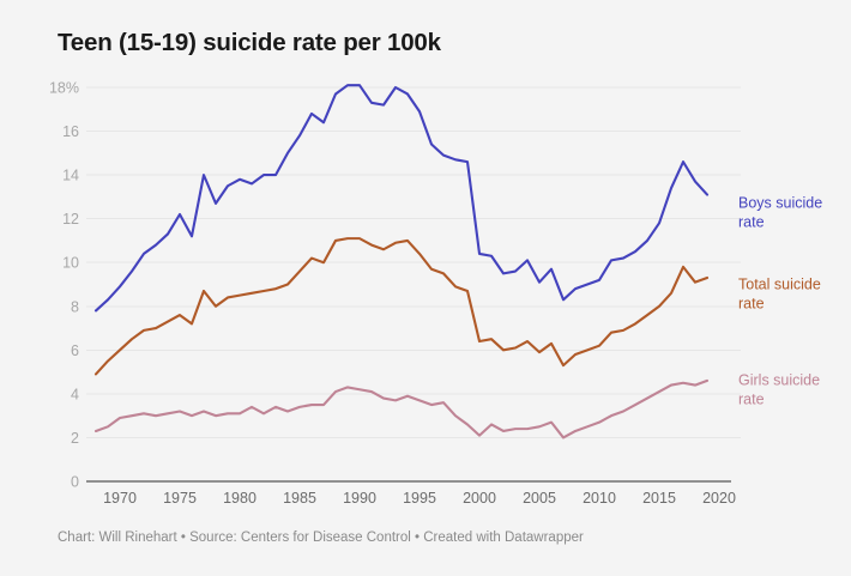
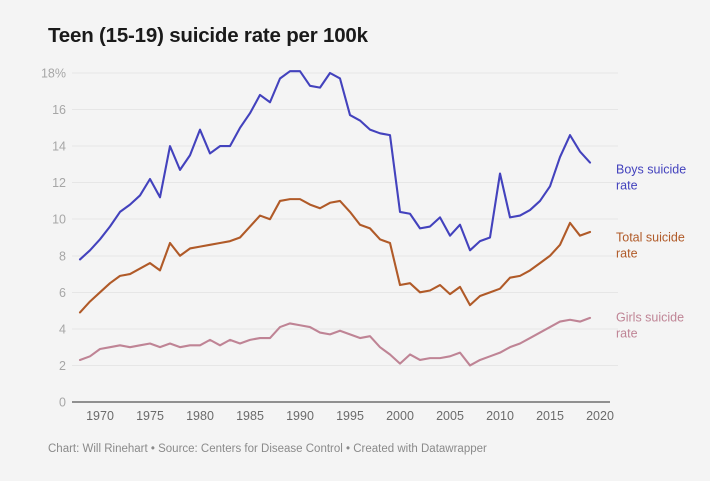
Boys suicide rate/1980: 13.8% -> 14.9%
Boys suicide rate/1995: 16.9% -> 15.7%
Boys suicide rate/2010: 9.2% -> 12.5%
